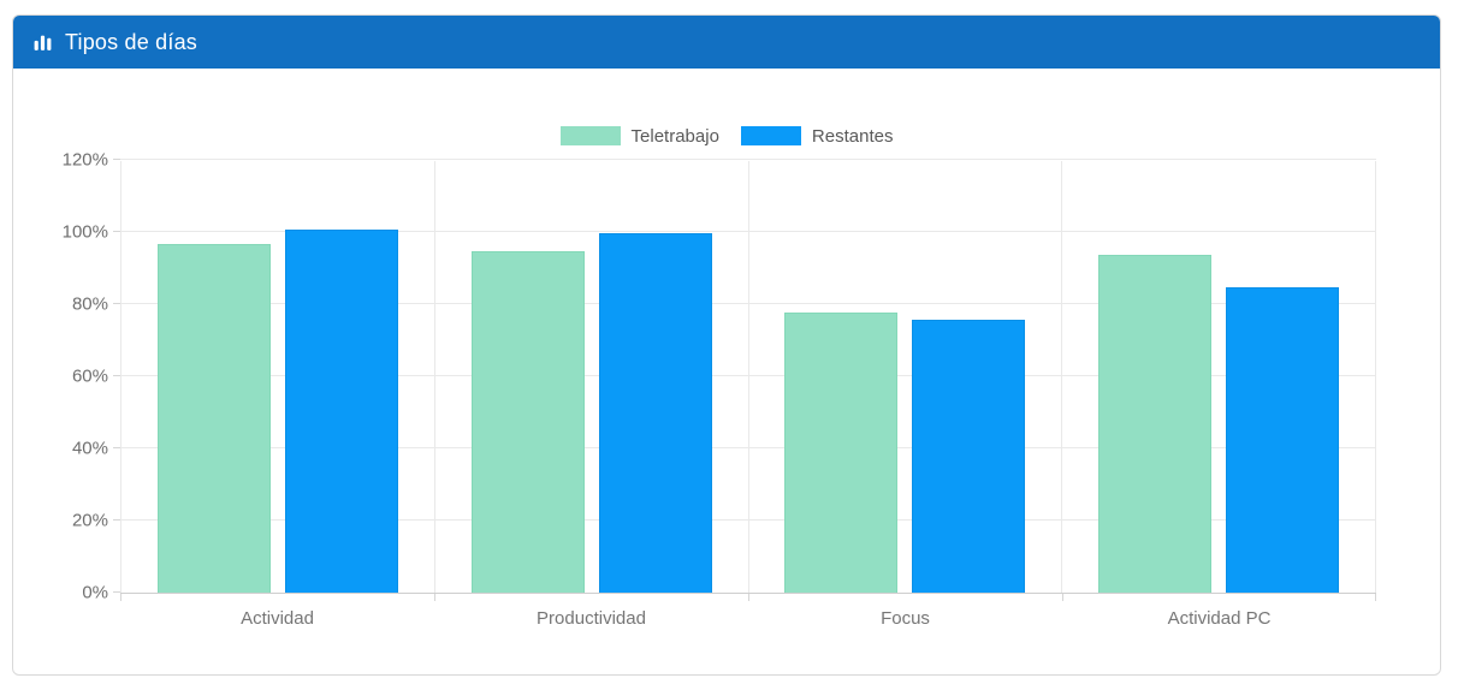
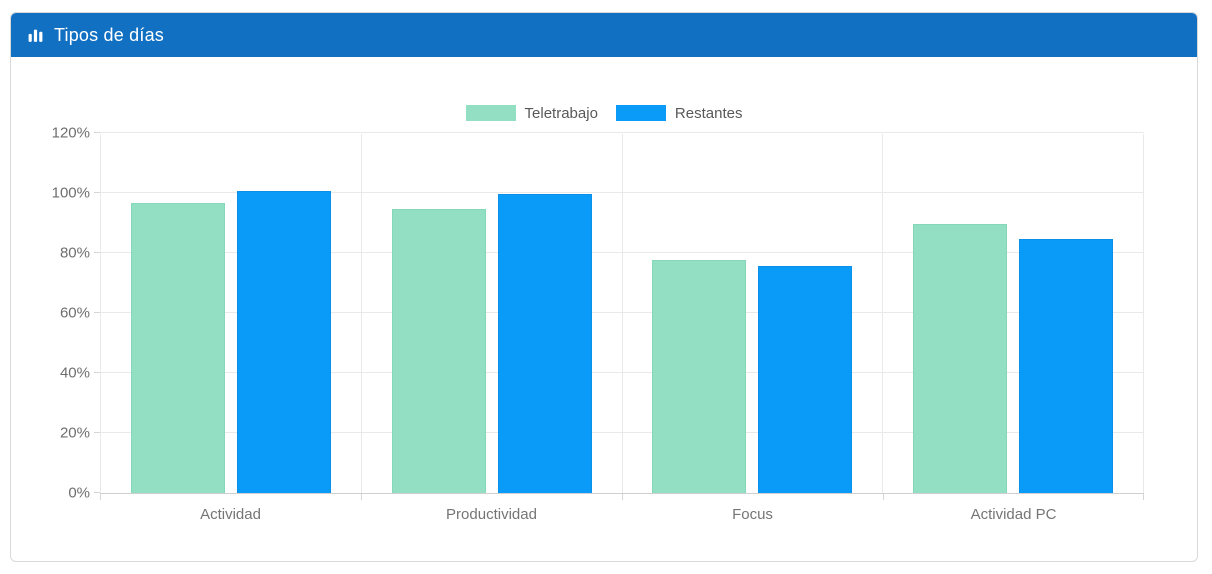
Teletrabajo/Actividad PC: 94% -> 90%
